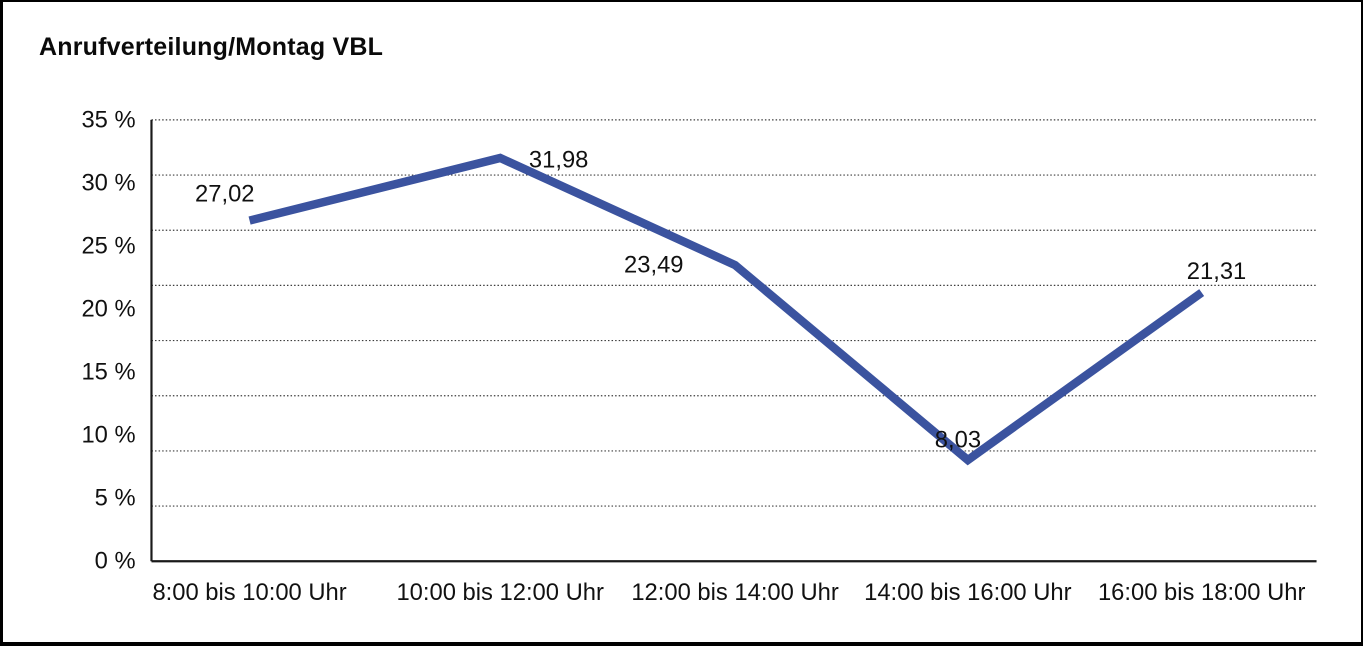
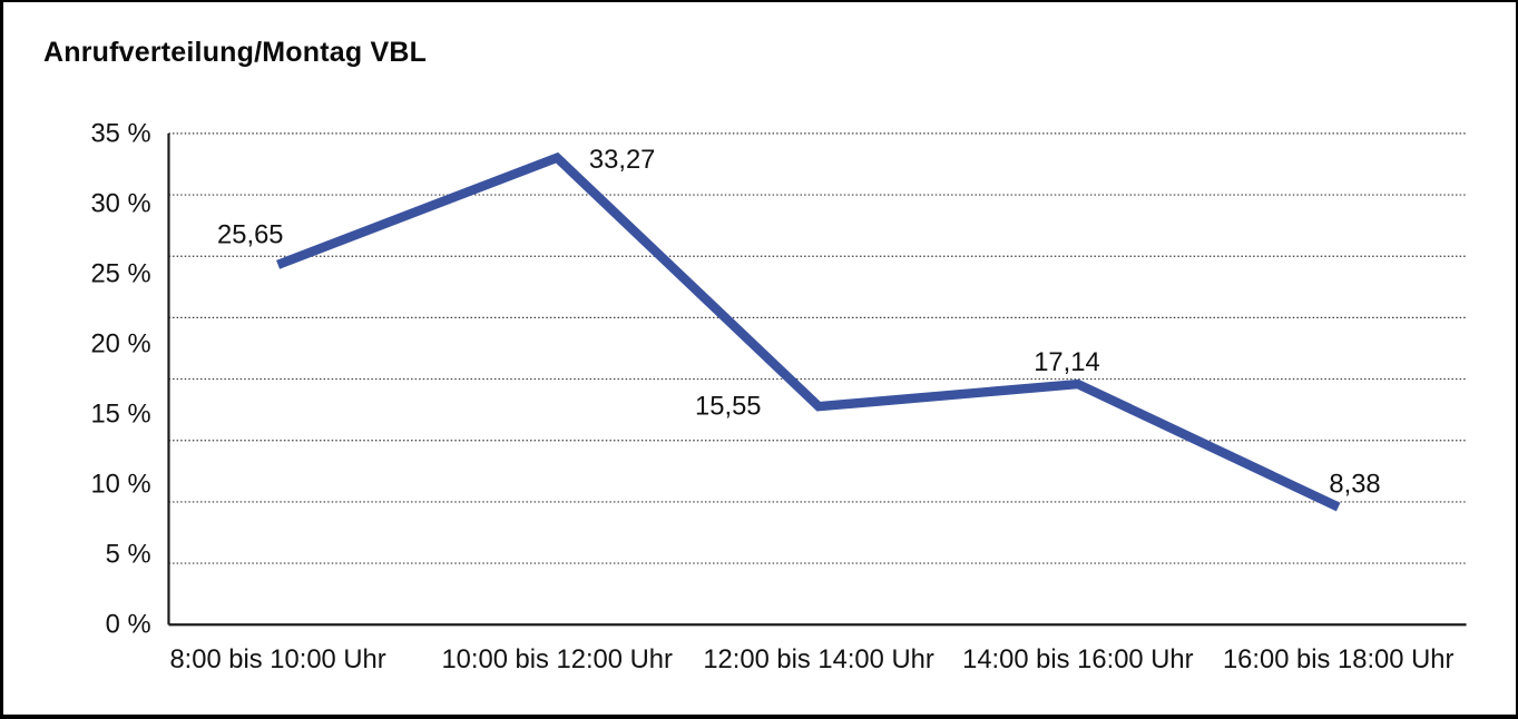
8:00 bis 10:00 Uhr: 27,02 -> 25,65
10:00 bis 12:00 Uhr: 31,98 -> 33,27
12:00 bis 14:00 Uhr: 23,49 -> 15,55
14:00 bis 16:00 Uhr: 8,03 -> 17,14
16:00 bis 18:00 Uhr: 21,31 -> 8,38
